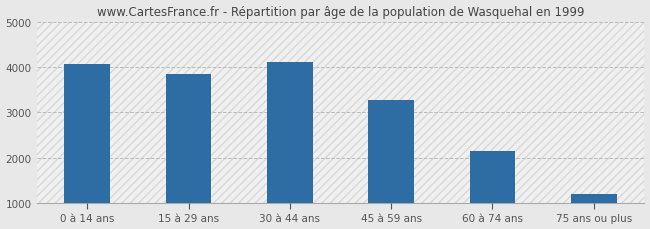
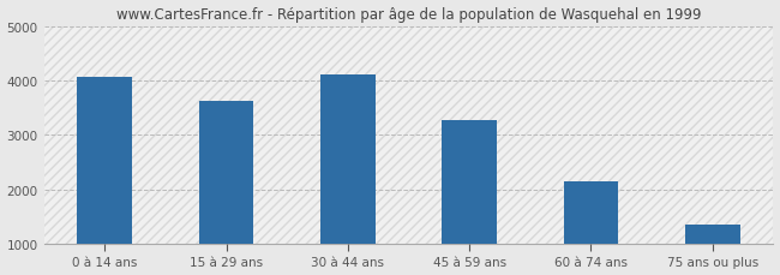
15 à 29 ans: 3850 -> 3630
75 ans ou plus: 1200 -> 1360
